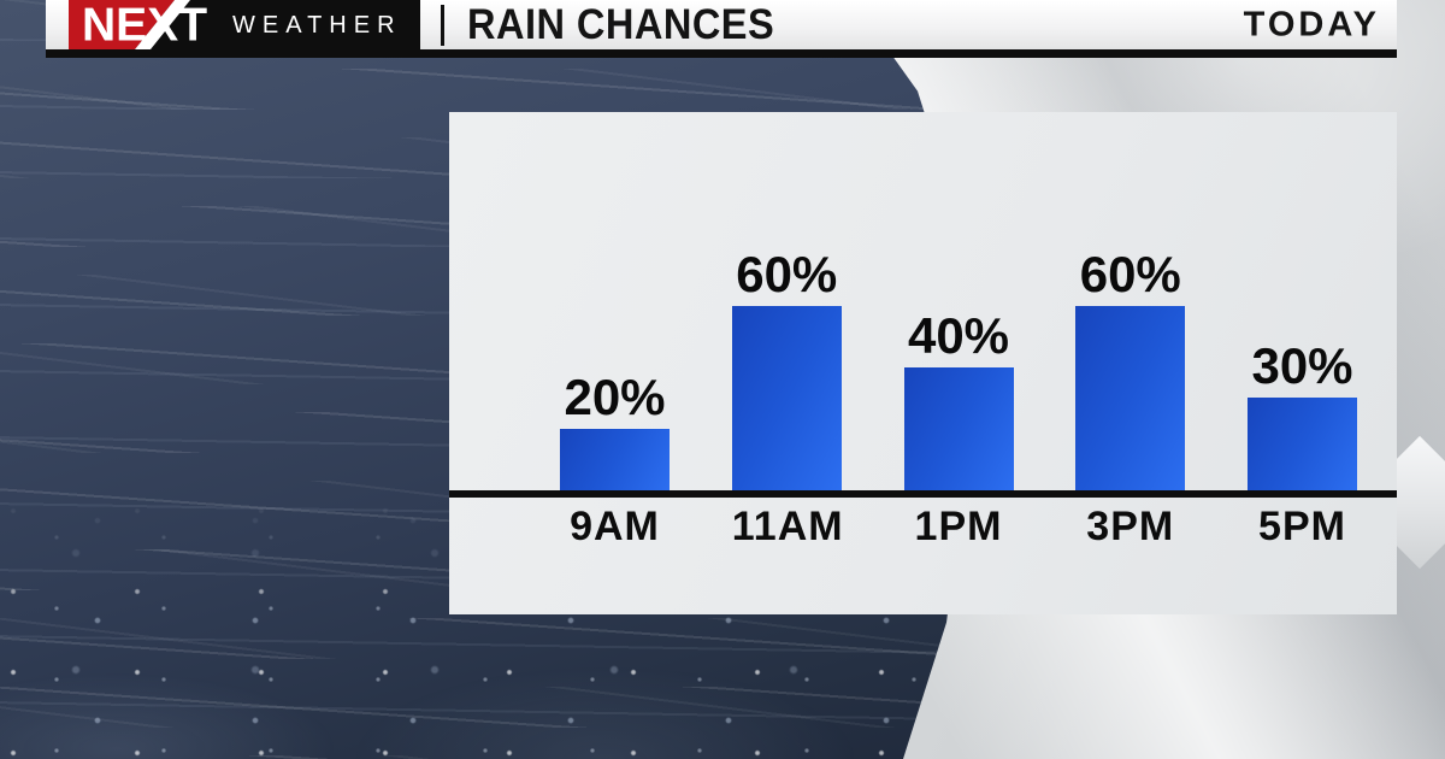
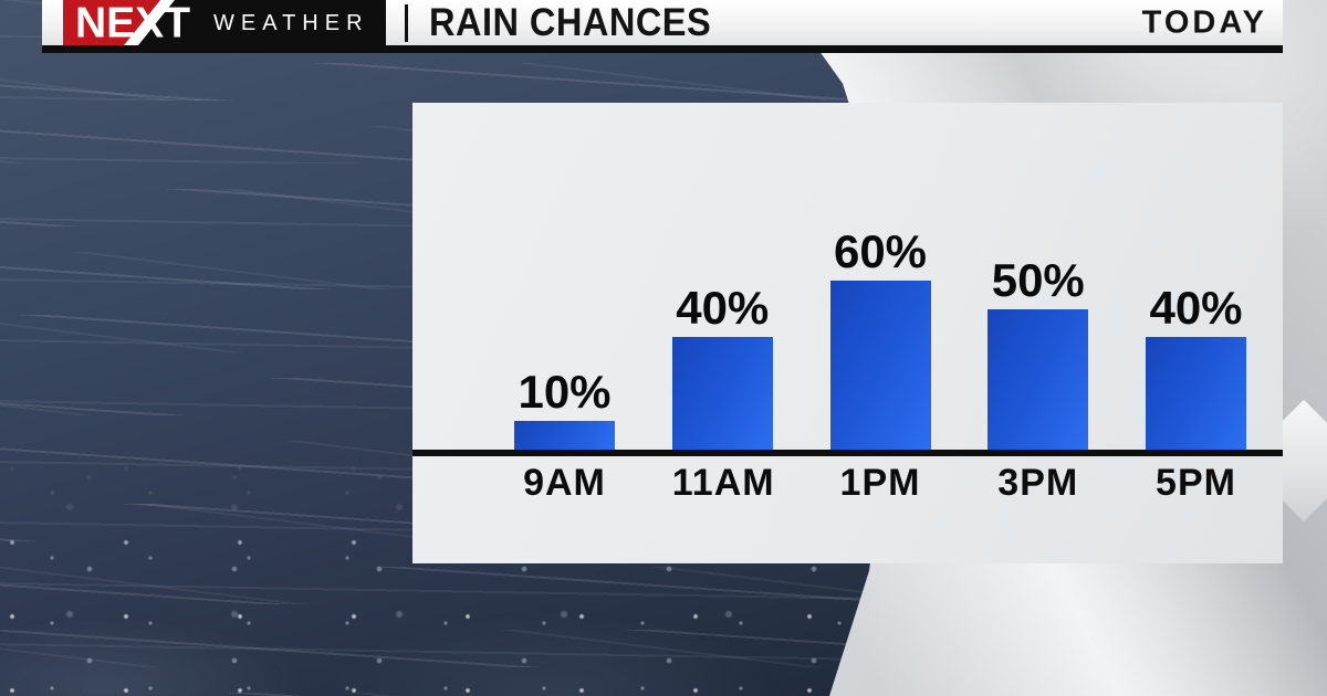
9AM: 20% -> 10%
11AM: 60% -> 40%
1PM: 40% -> 60%
3PM: 60% -> 50%
5PM: 30% -> 40%
